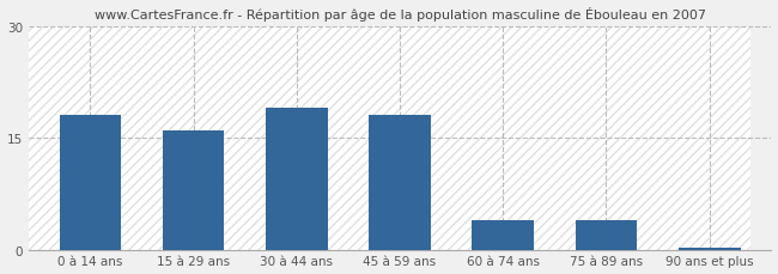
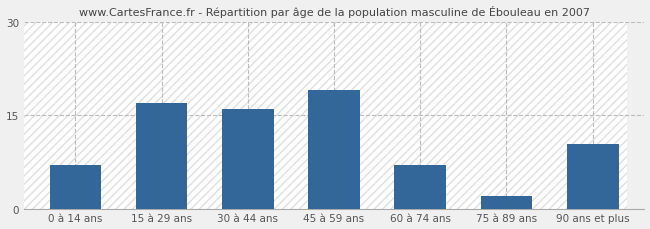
0 à 14 ans: 18.0 -> 7.0
15 à 29 ans: 16.0 -> 17.0
30 à 44 ans: 19.0 -> 16.0
45 à 59 ans: 18.0 -> 19.0
60 à 74 ans: 4.0 -> 7.0
75 à 89 ans: 4.0 -> 2.0
90 ans et plus: 0.2 -> 10.4
